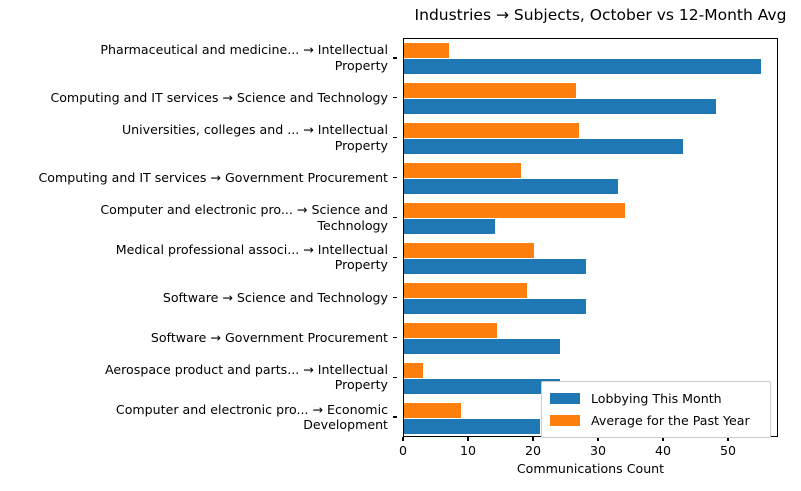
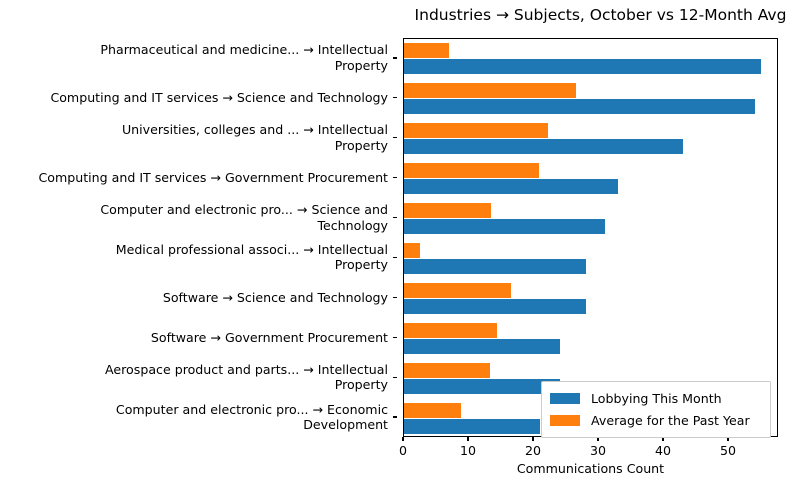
Lobbying This Month/Computing and IT services → Science and Technology: 48 -> 54
Average for the Past Year/Universities, colleges and ... → Intellectual Property: 27 -> 22
Average for the Past Year/Computing and IT services → Government Procurement: 18 -> 21
Lobbying This Month/Computer and electronic pro... → Science and Technology: 14 -> 31
Average for the Past Year/Computer and electronic pro... → Science and Technology: 34 -> 13
Average for the Past Year/Medical professional associ... → Intellectual Property: 20 -> 2
Average for the Past Year/Software → Science and Technology: 19 -> 16
Average for the Past Year/Aerospace product and parts... → Intellectual Property: 3 -> 13
